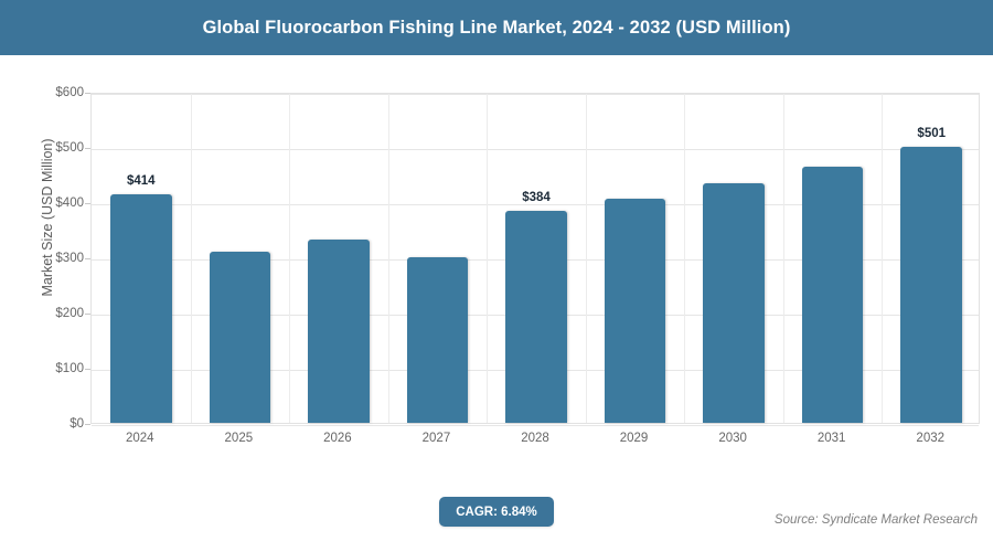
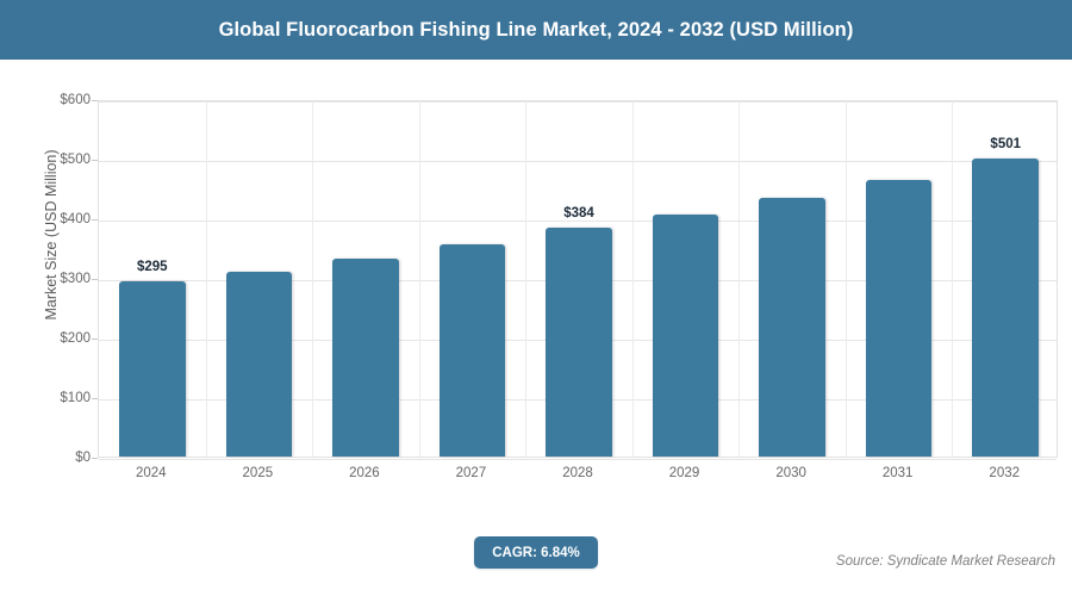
2024: $414 -> $295
2027: $300 -> $360
